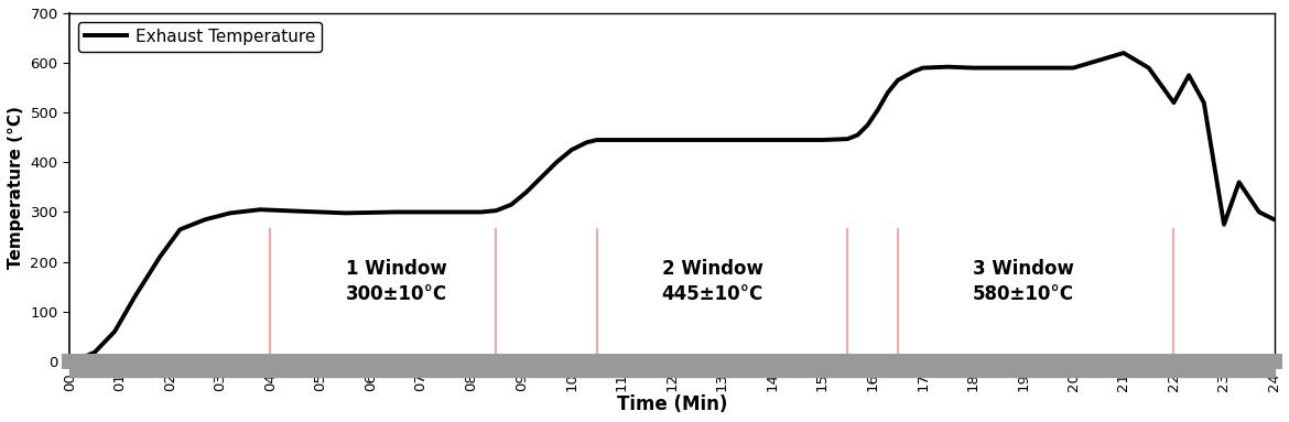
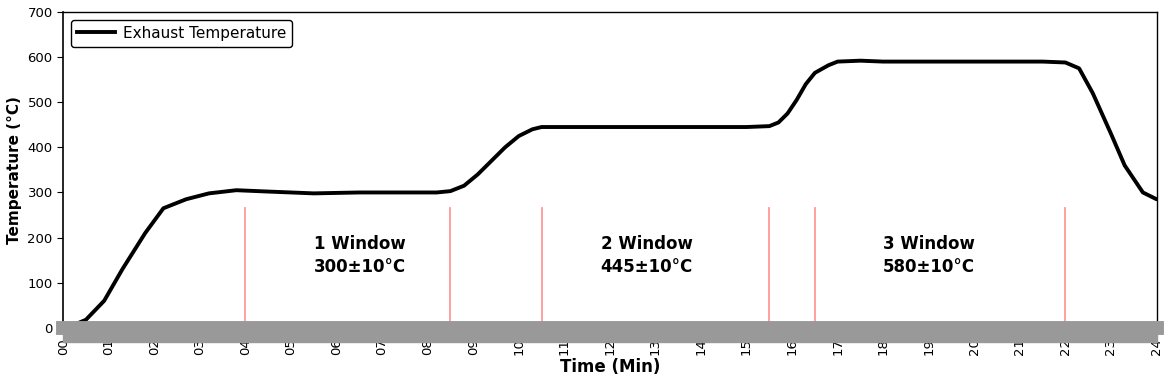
21: 620 -> 590
22: 520 -> 588
23: 275 -> 430
